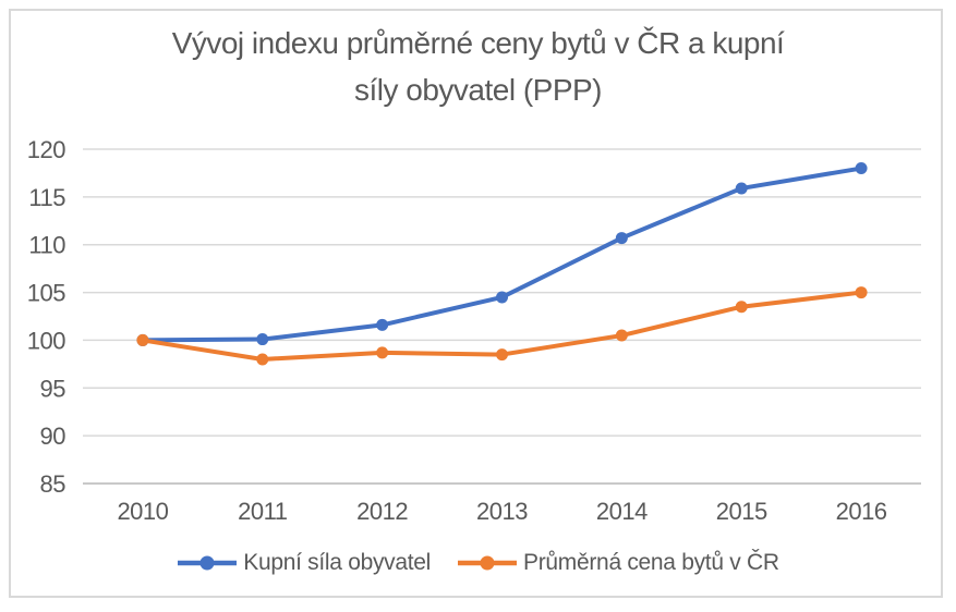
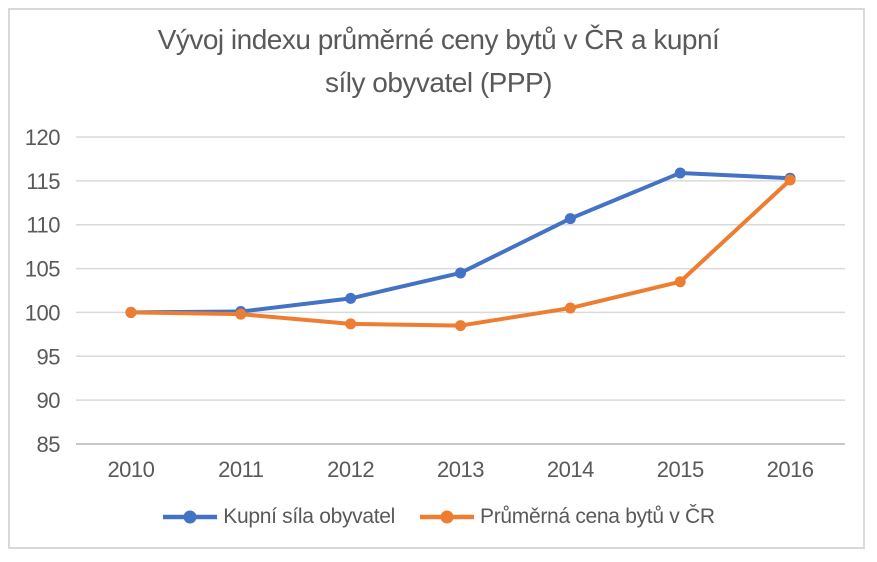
Průměrná cena bytů v ČR/2011: 98 -> 100
Kupní síla obyvatel/2016: 118 -> 115
Průměrná cena bytů v ČR/2016: 105 -> 115
